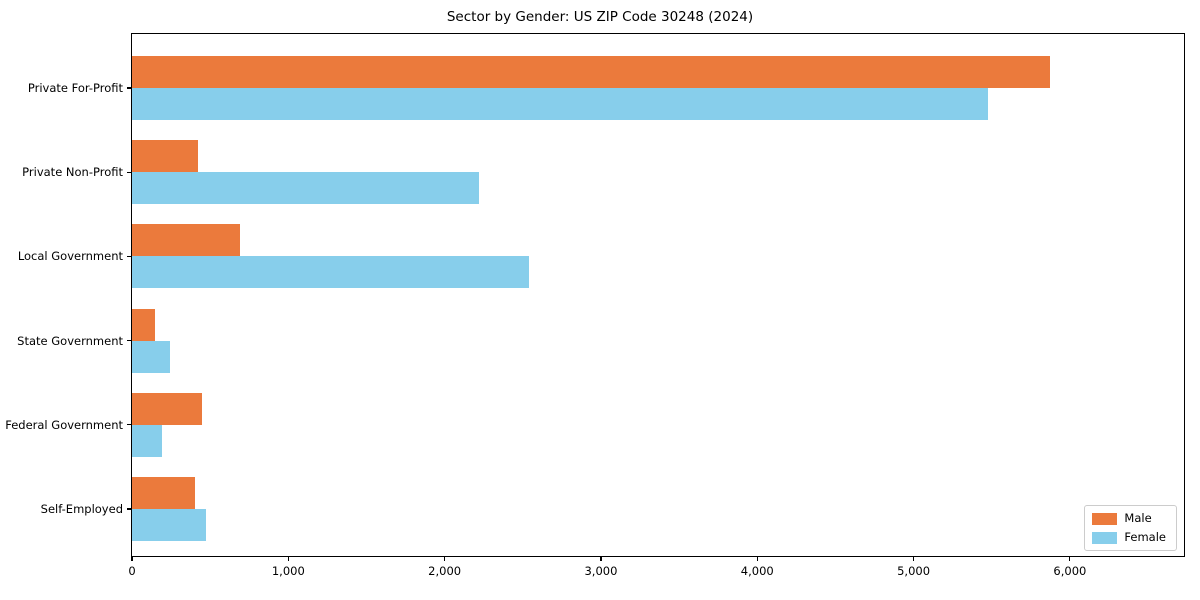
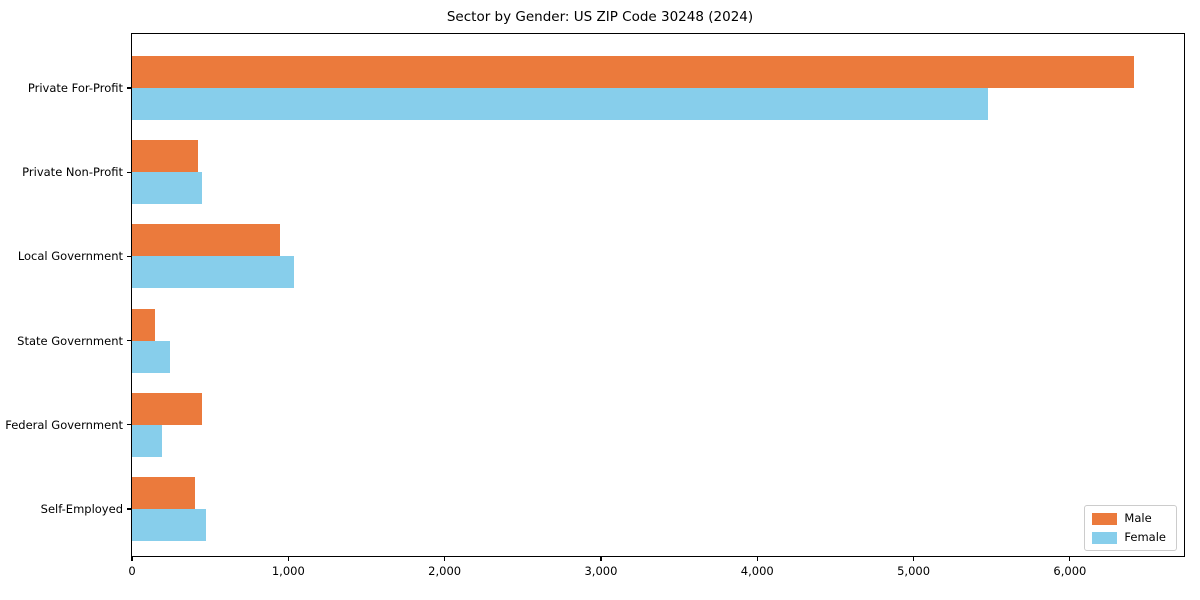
Male/Private For-Profit: 5870 -> 6410
Female/Private Non-Profit: 2220 -> 440
Male/Local Government: 690 -> 950
Female/Local Government: 2540 -> 1040
